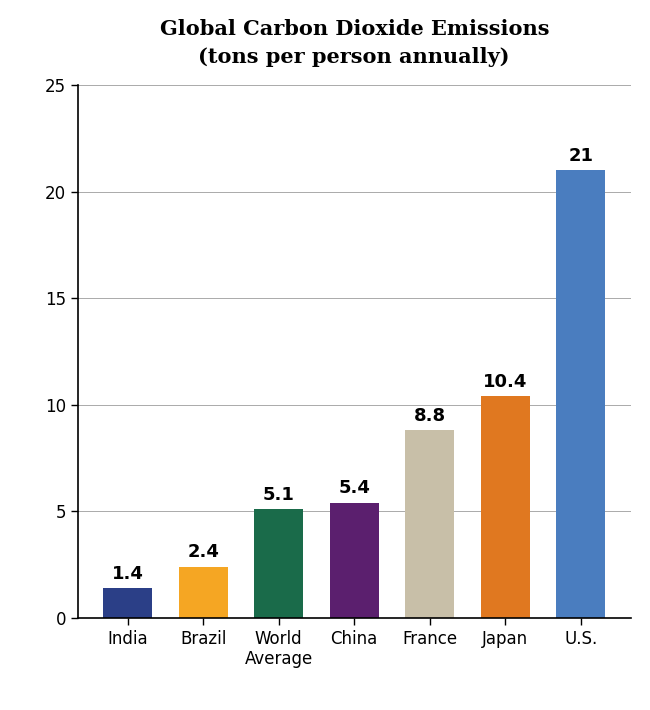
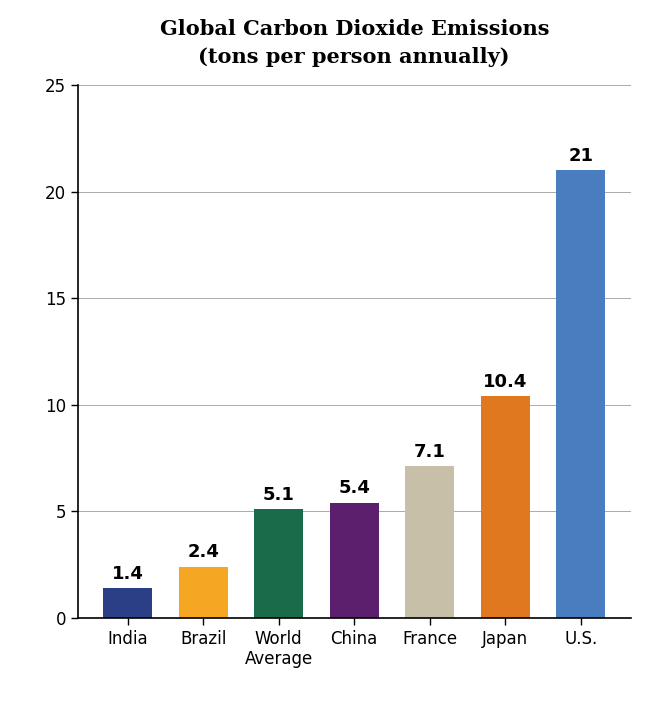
France: 8.8 -> 7.1
